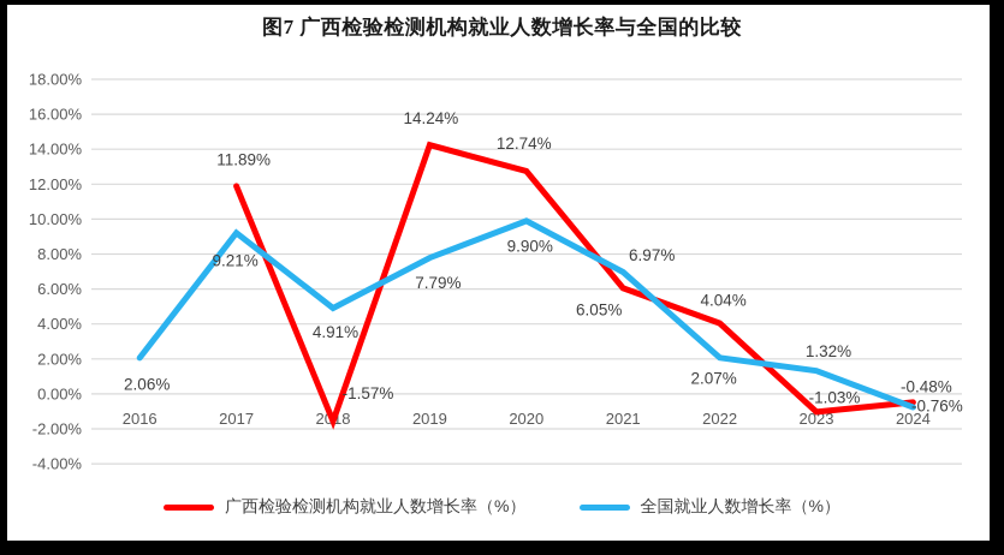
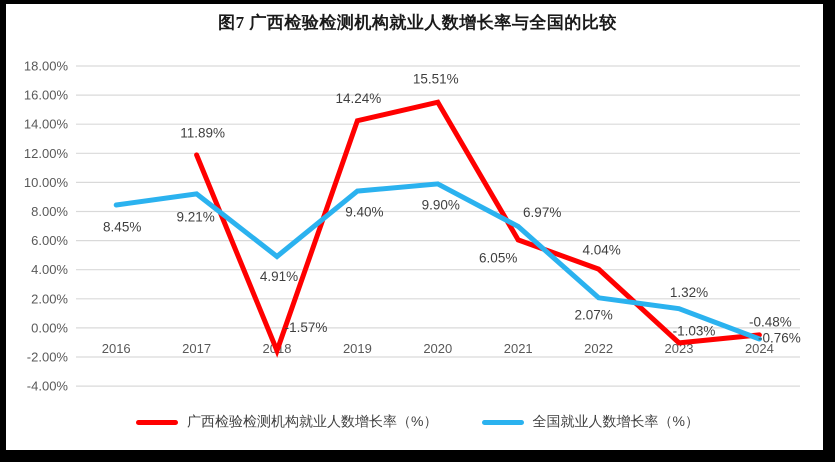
全国就业人数增长率（%）/2016: 2.06% -> 8.45%
全国就业人数增长率（%）/2019: 7.79% -> 9.40%
广西检验检测机构就业人数增长率（%）/2020: 12.74% -> 15.51%
